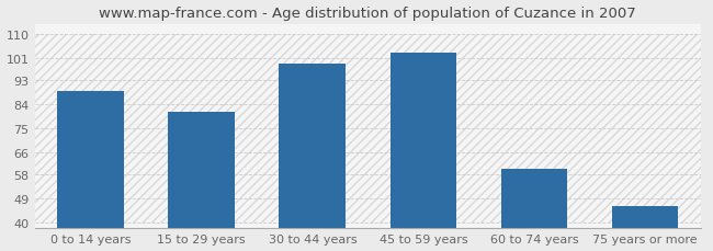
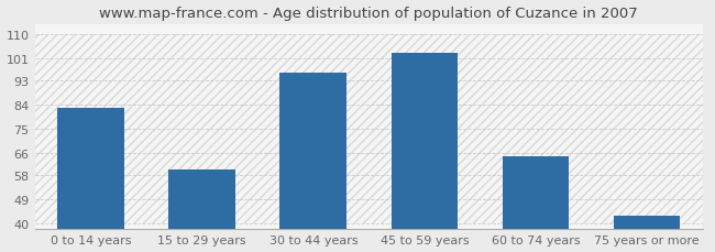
0 to 14 years: 89 -> 83
15 to 29 years: 81 -> 60
30 to 44 years: 99 -> 96
60 to 74 years: 60 -> 65
75 years or more: 46 -> 43
